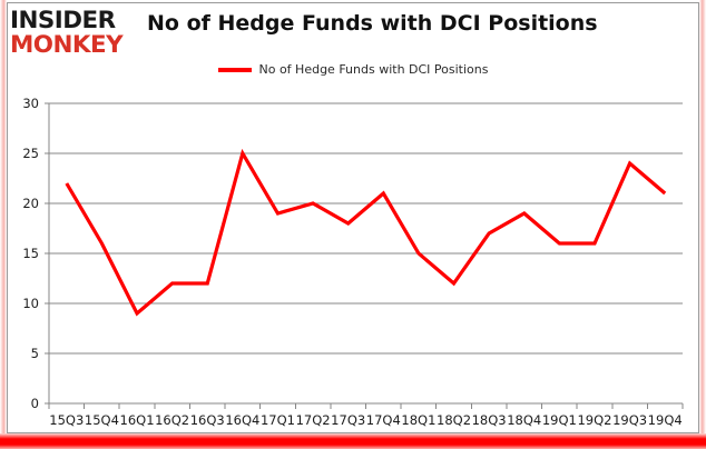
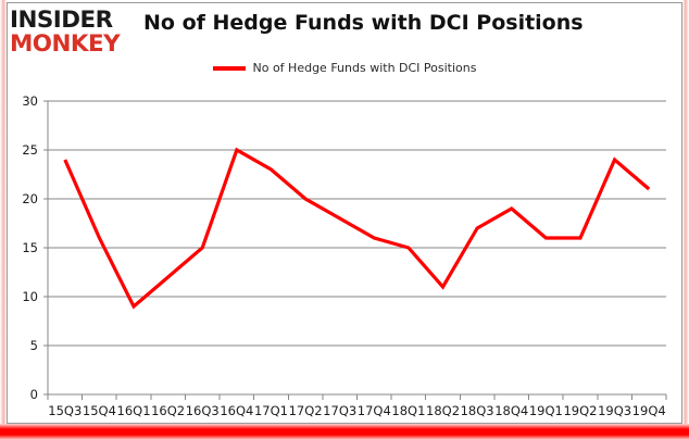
15Q3: 22 -> 24
16Q3: 12 -> 15
17Q1: 19 -> 23
17Q4: 21 -> 16
18Q2: 12 -> 11
